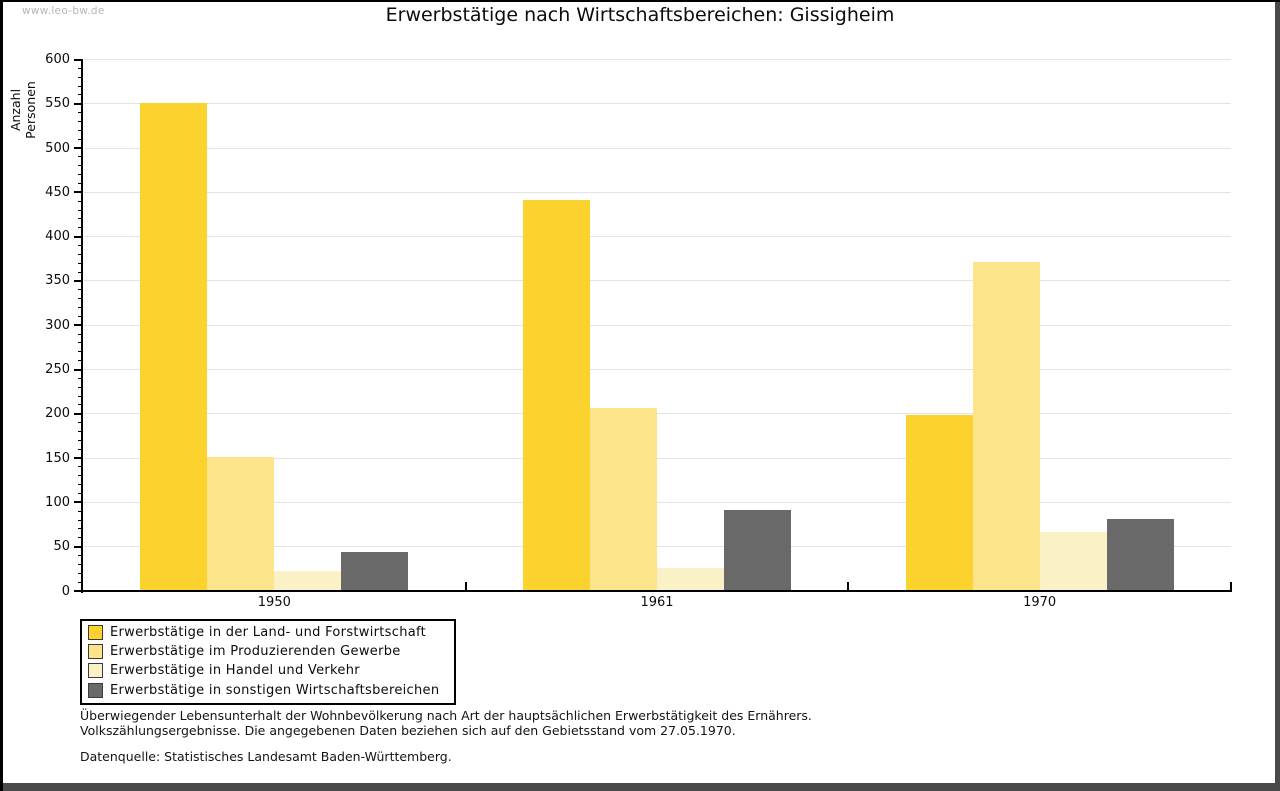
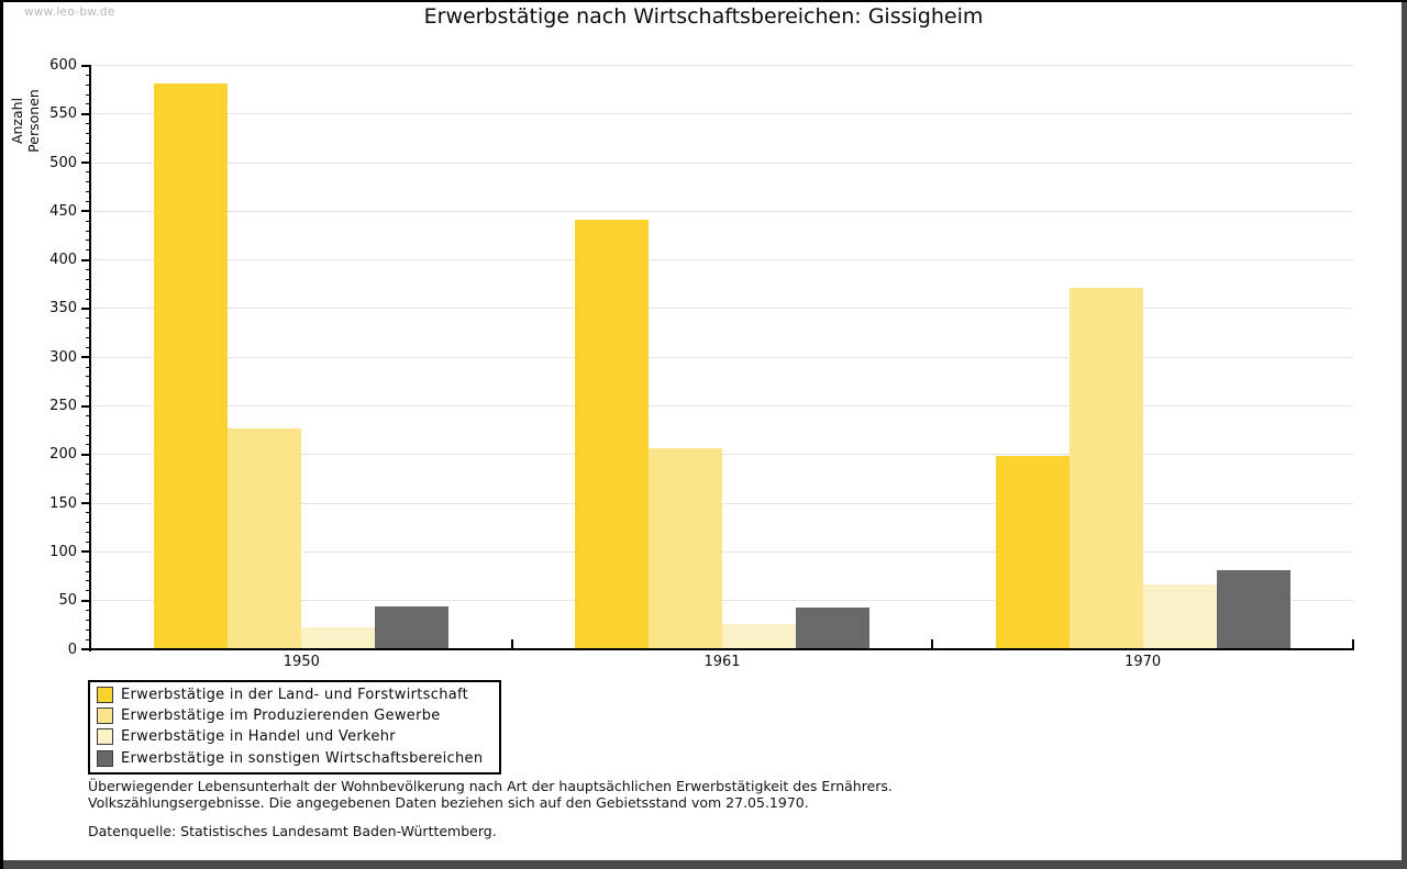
Erwerbstätige in der Land- und Forstwirtschaft/1950: 550 -> 580
Erwerbstätige im Produzierenden Gewerbe/1950: 150 -> 230
Erwerbstätige in sonstigen Wirtschaftsbereichen/1961: 90 -> 40
